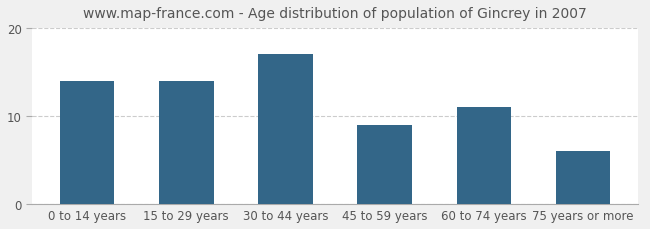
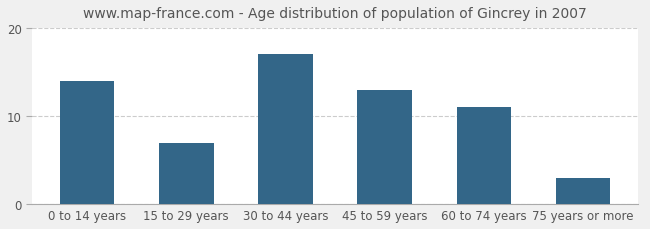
15 to 29 years: 14 -> 7
45 to 59 years: 9 -> 13
75 years or more: 6 -> 3
